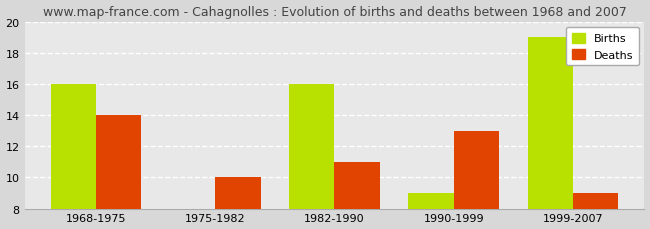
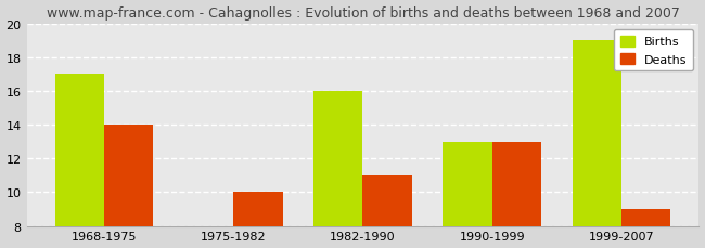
Births/1968-1975: 16 -> 17
Births/1990-1999: 9 -> 13
